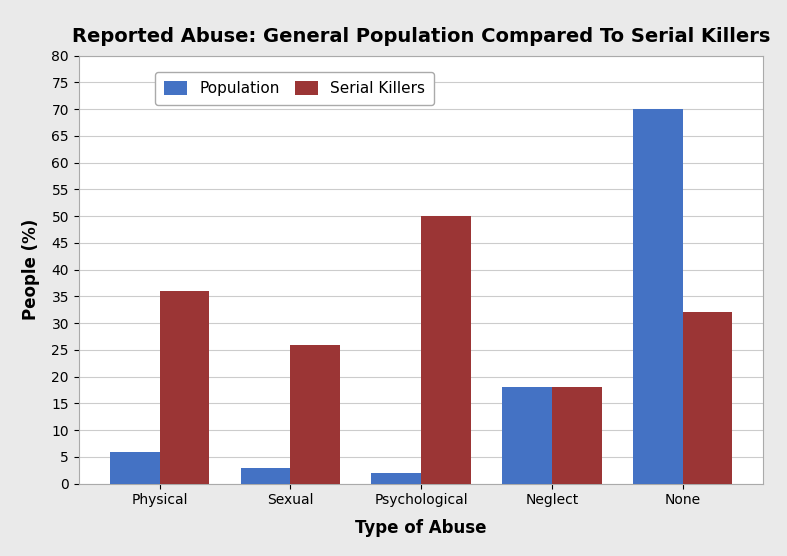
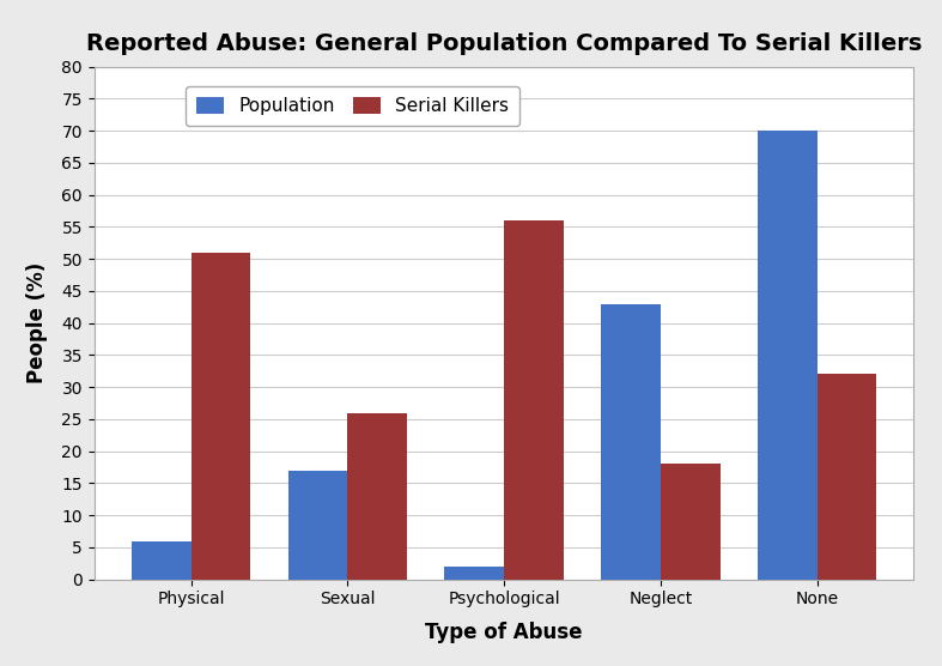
Serial Killers/Physical: 36 -> 51
Population/Sexual: 3 -> 17
Serial Killers/Psychological: 50 -> 56
Population/Neglect: 18 -> 43
